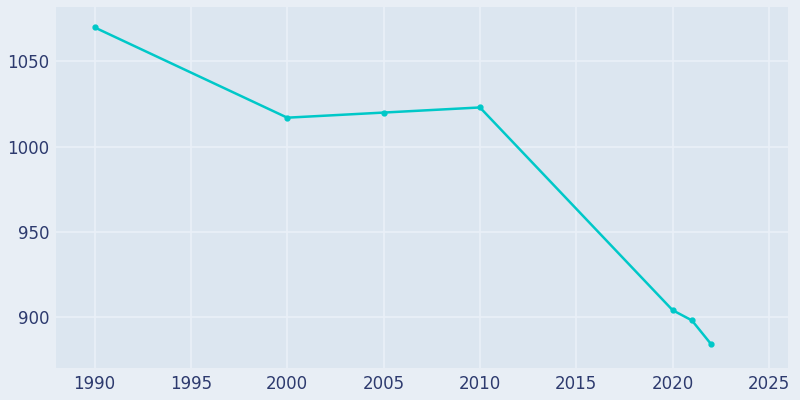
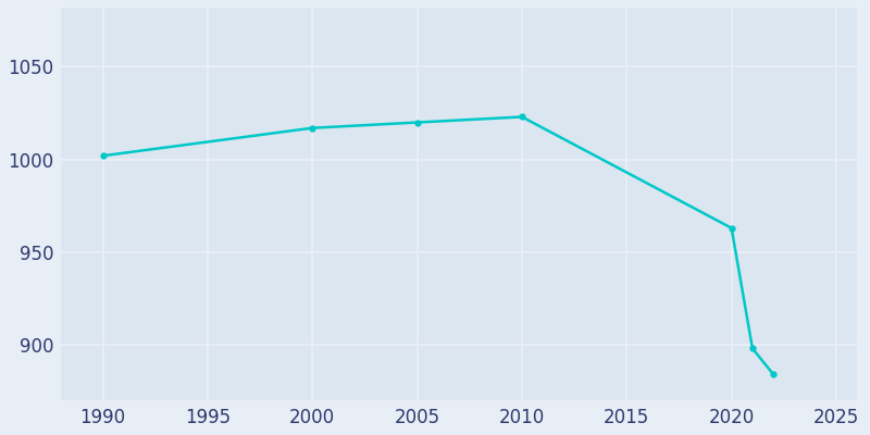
1990: 1070 -> 1002
2020: 904 -> 963
